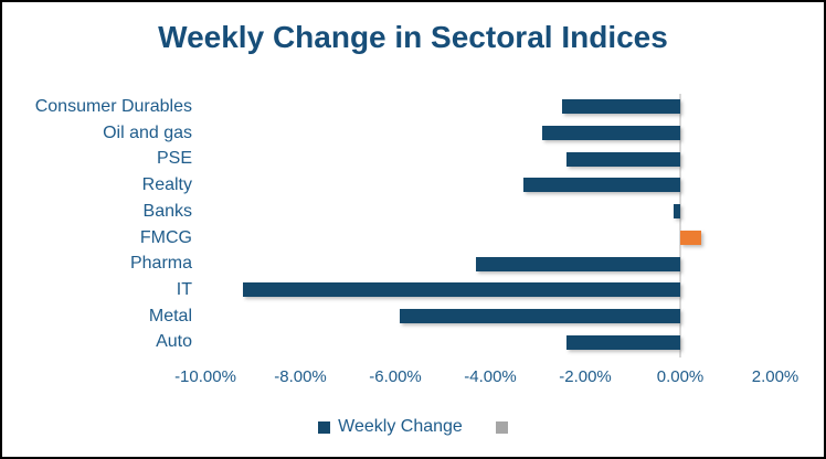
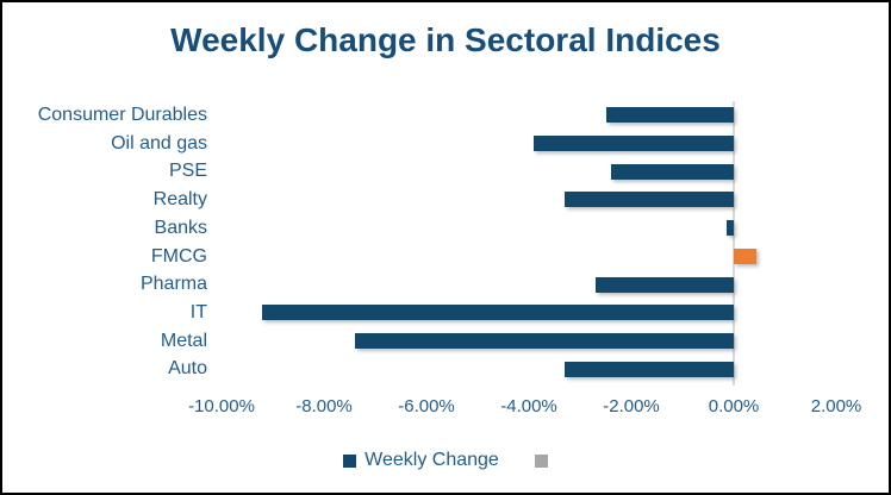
Oil and gas: -2.9% -> -3.9%
Pharma: -4.3% -> -2.7%
Metal: -5.9% -> -7.4%
Auto: -2.4% -> -3.3%
